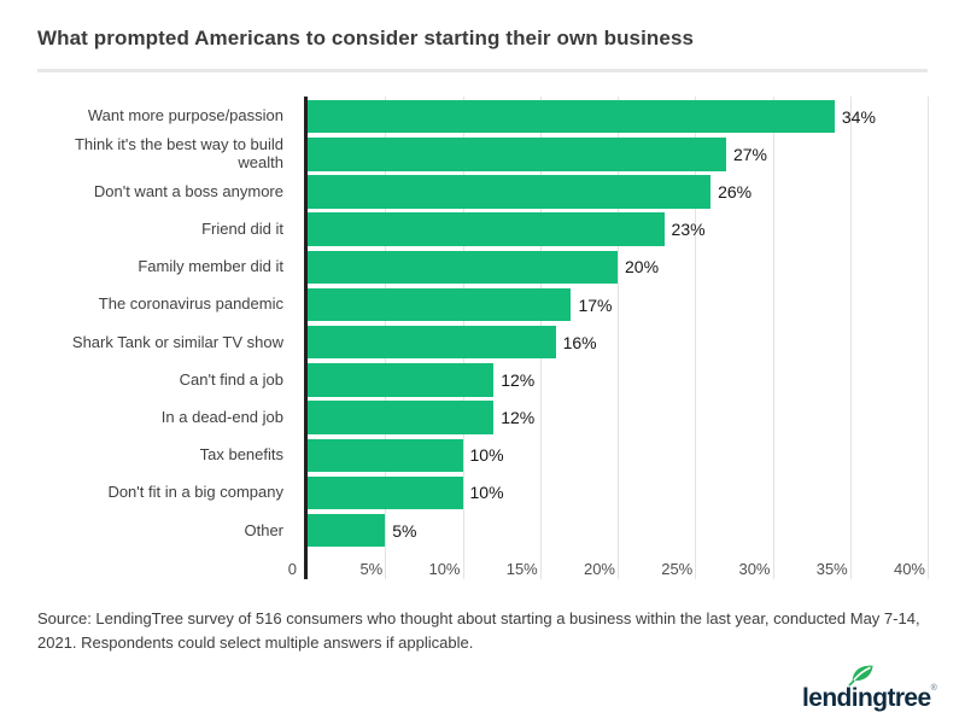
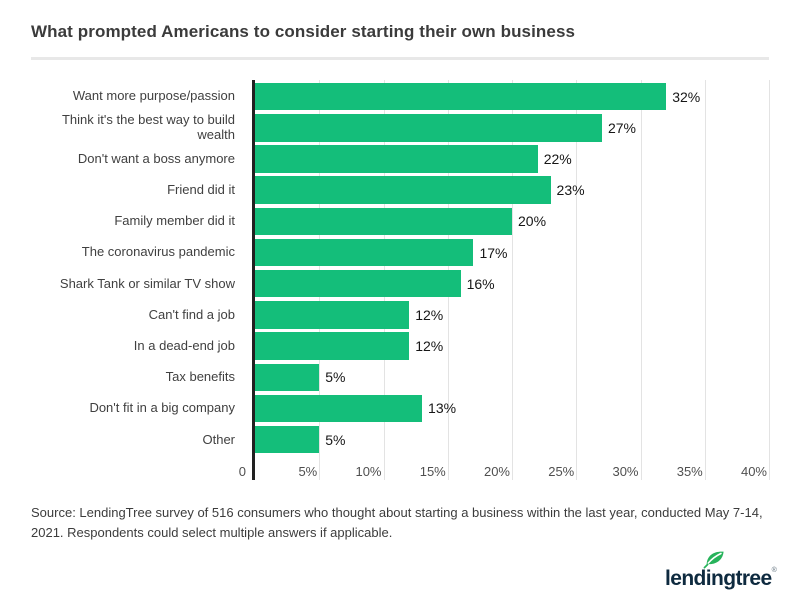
Want more purpose/passion: 34% -> 32%
Don't want a boss anymore: 26% -> 22%
Tax benefits: 10% -> 5%
Don't fit in a big company: 10% -> 13%
